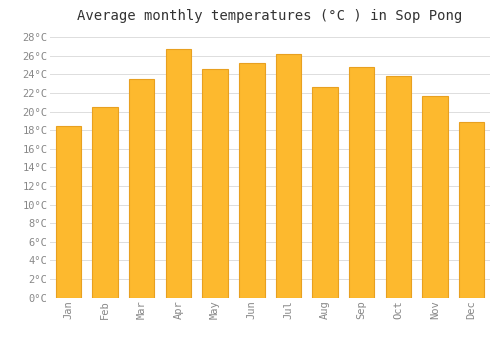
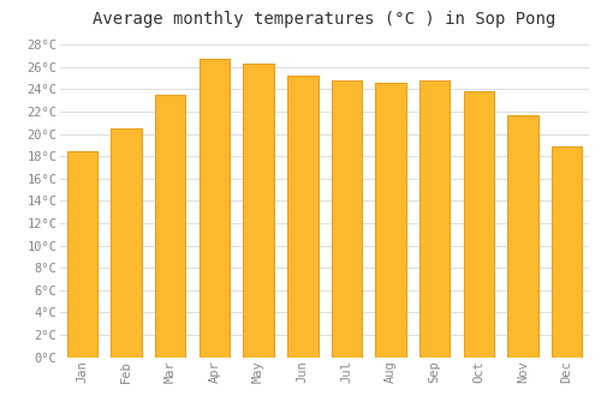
May: 24.6°C -> 26.3°C
Jul: 26.2°C -> 24.8°C
Aug: 22.6°C -> 24.6°C
